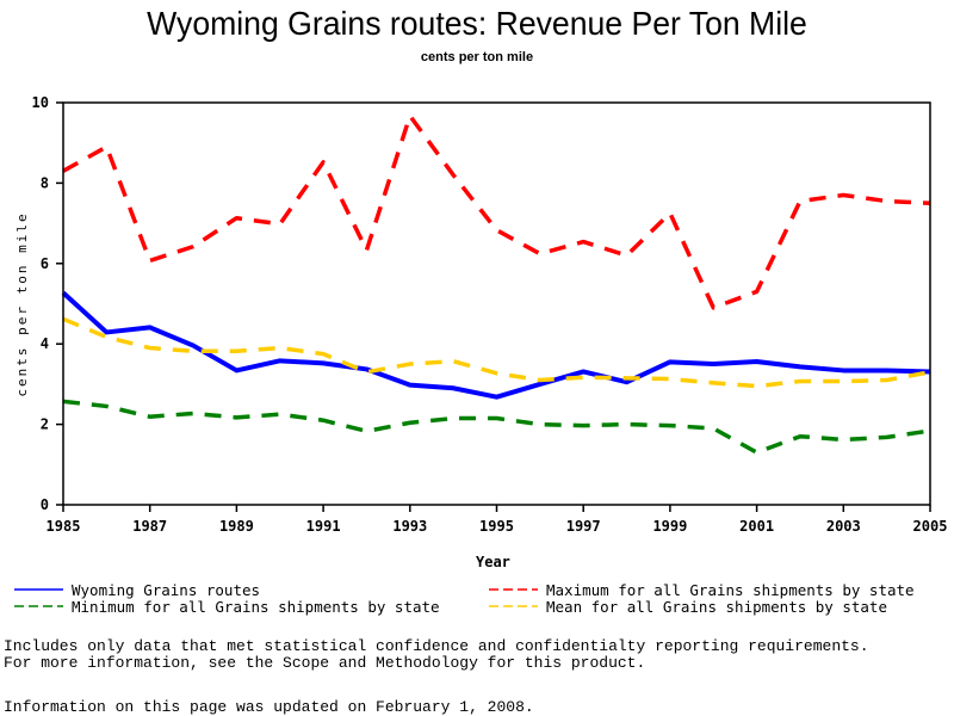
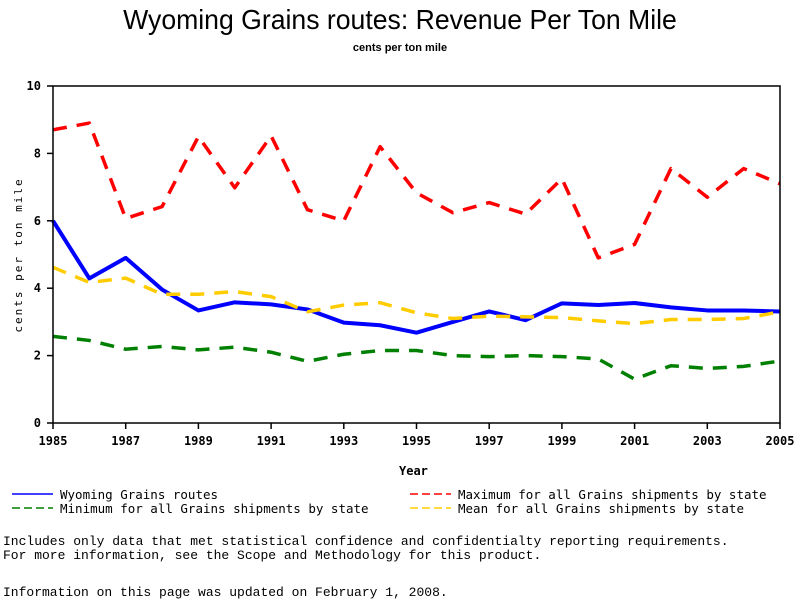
Wyoming Grains routes/1985: 5.3 -> 6.0
Maximum for all Grains shipments by state/1985: 8.3 -> 8.7
Wyoming Grains routes/1987: 4.4 -> 4.9
Mean for all Grains shipments by state/1987: 3.9 -> 4.3
Maximum for all Grains shipments by state/1989: 7.1 -> 8.5
Maximum for all Grains shipments by state/1993: 9.7 -> 6.0
Maximum for all Grains shipments by state/2003: 7.7 -> 6.7
Maximum for all Grains shipments by state/2005: 7.5 -> 7.1
